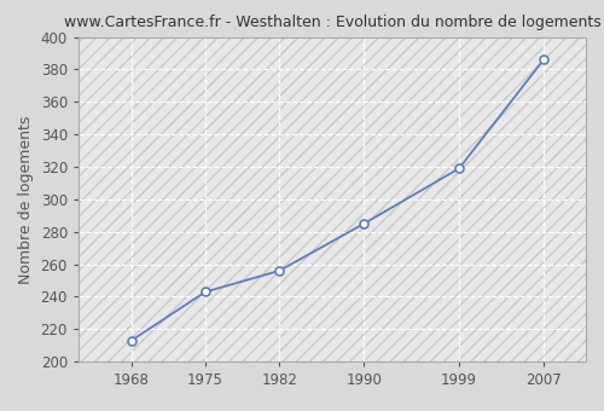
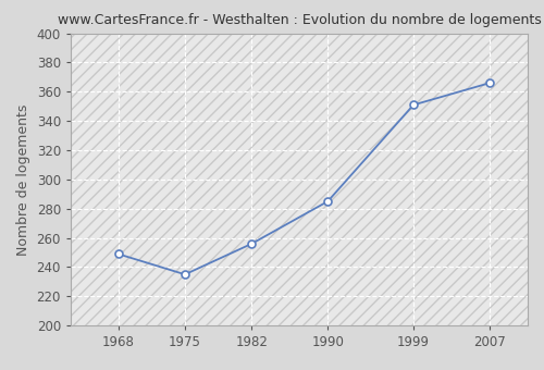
1968: 213 -> 249
1975: 243 -> 235
1999: 319 -> 351
2007: 386 -> 366
